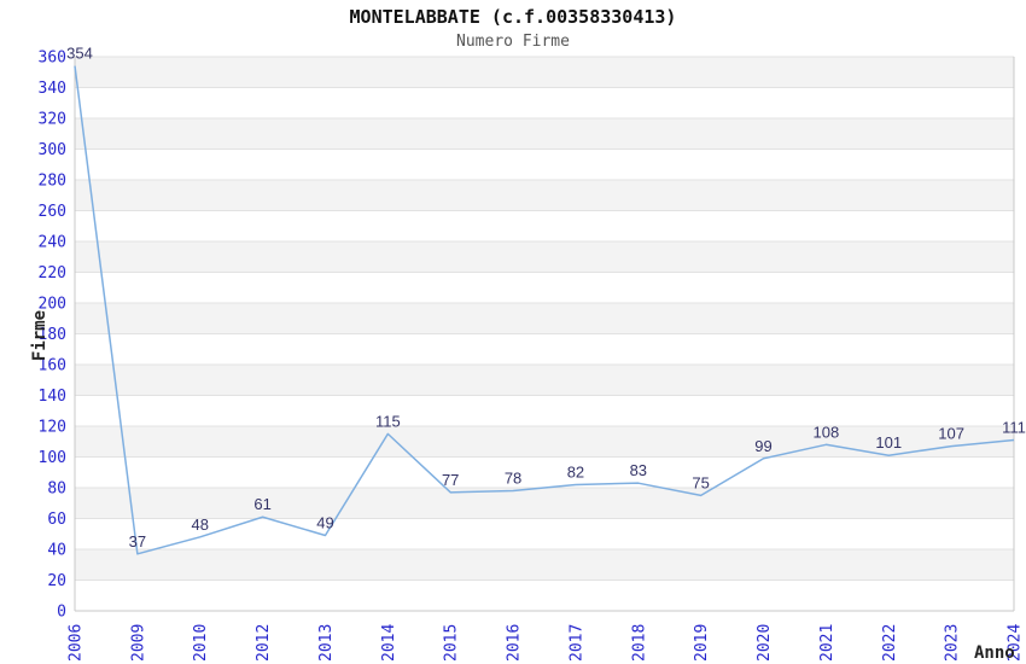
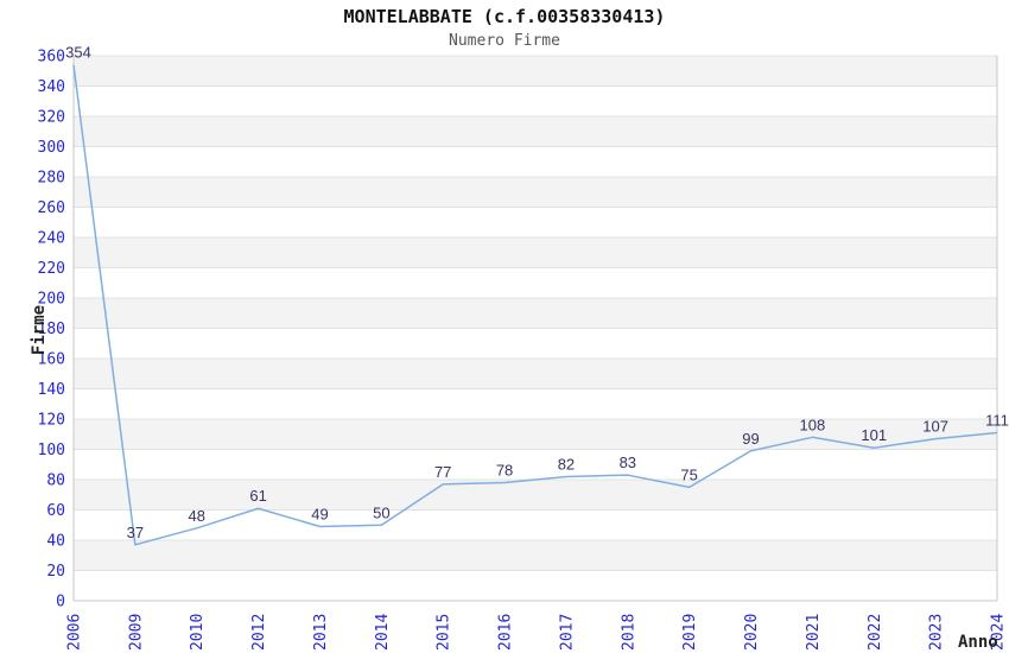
2014: 115 -> 50
